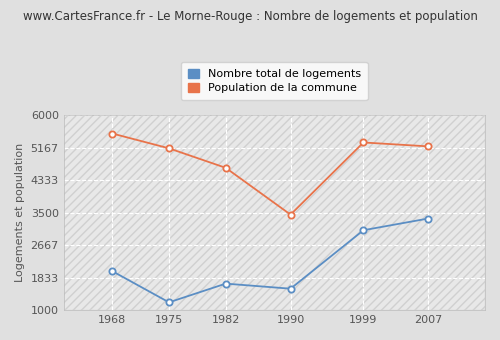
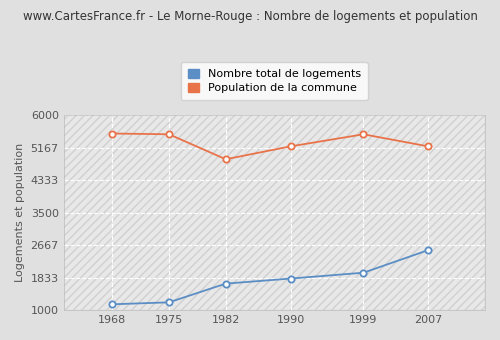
Nombre total de logements/1968: 2000 -> 1150
Population de la commune/1975: 5150 -> 5510
Population de la commune/1982: 4650 -> 4870
Nombre total de logements/1990: 1550 -> 1810
Population de la commune/1990: 3450 -> 5200
Nombre total de logements/1999: 3050 -> 1960
Population de la commune/1999: 5300 -> 5510
Nombre total de logements/2007: 3350 -> 2540
